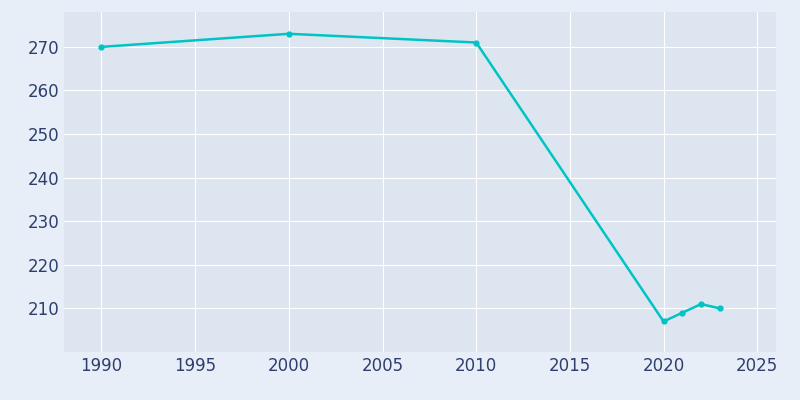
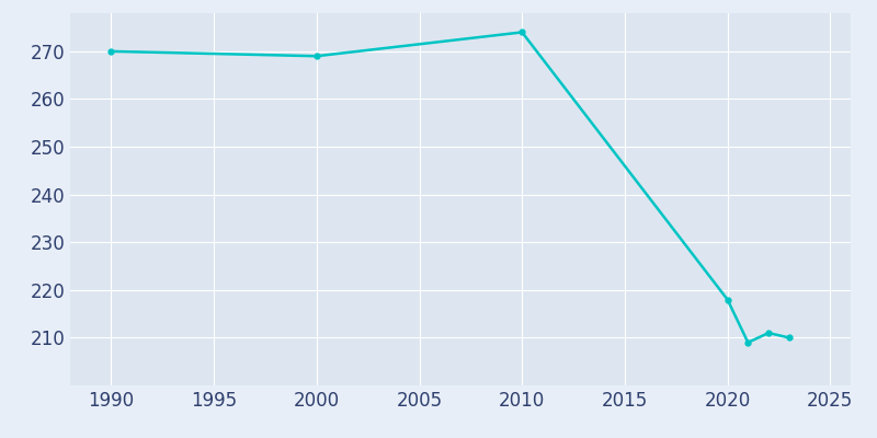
2000: 273 -> 269
2010: 271 -> 274
2020: 207 -> 218
